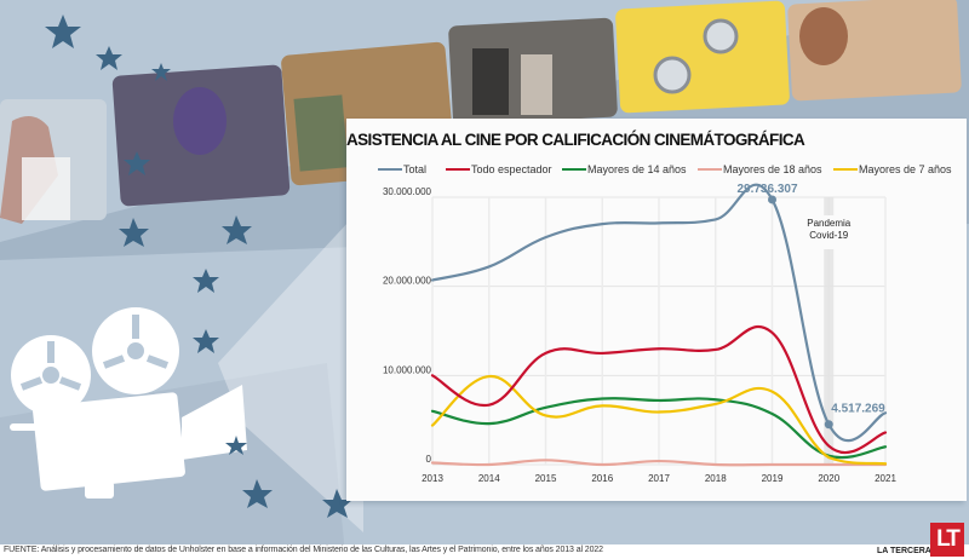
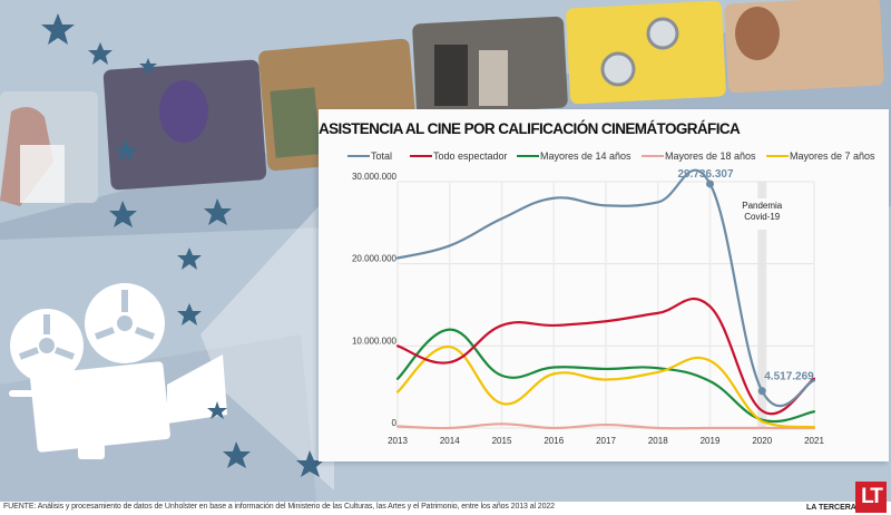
Todo espectador/2014: 7000000 -> 8000000
Mayores de 14 años/2014: 5000000 -> 12000000
Mayores de 7 años/2015: 6000000 -> 3000000
Total/2016: 27000000 -> 28000000
Todo espectador/2018: 13000000 -> 14000000
Todo espectador/2021: 4000000 -> 6000000
